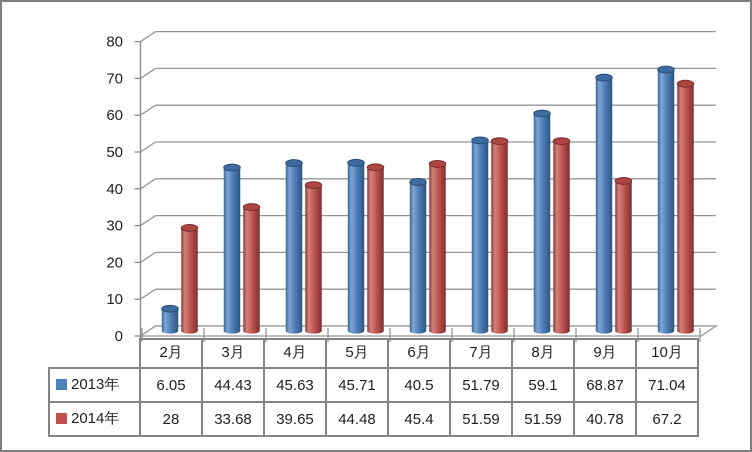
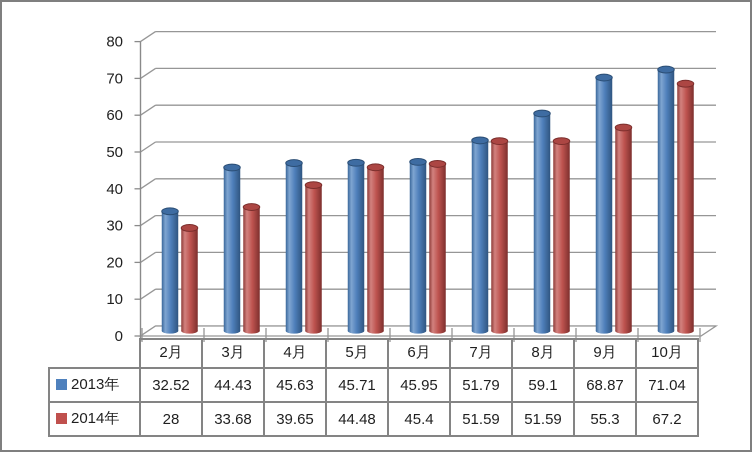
2013年/2月: 6.05 -> 32.52
2013年/6月: 40.5 -> 45.95
2014年/9月: 40.78 -> 55.3
